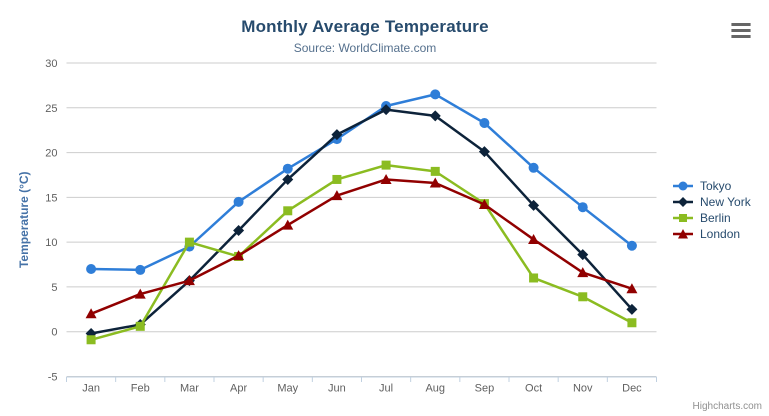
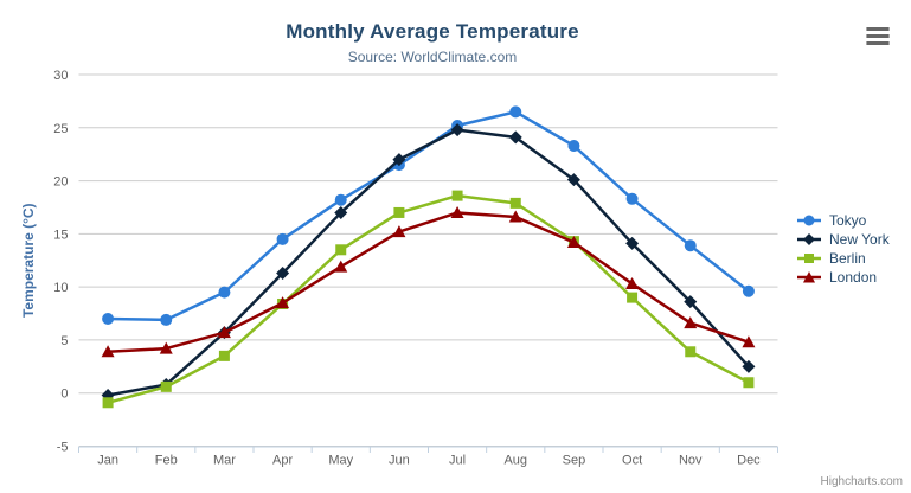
London/Jan: 2 -> 4
Berlin/Mar: 10 -> 4
Berlin/Oct: 6 -> 9
